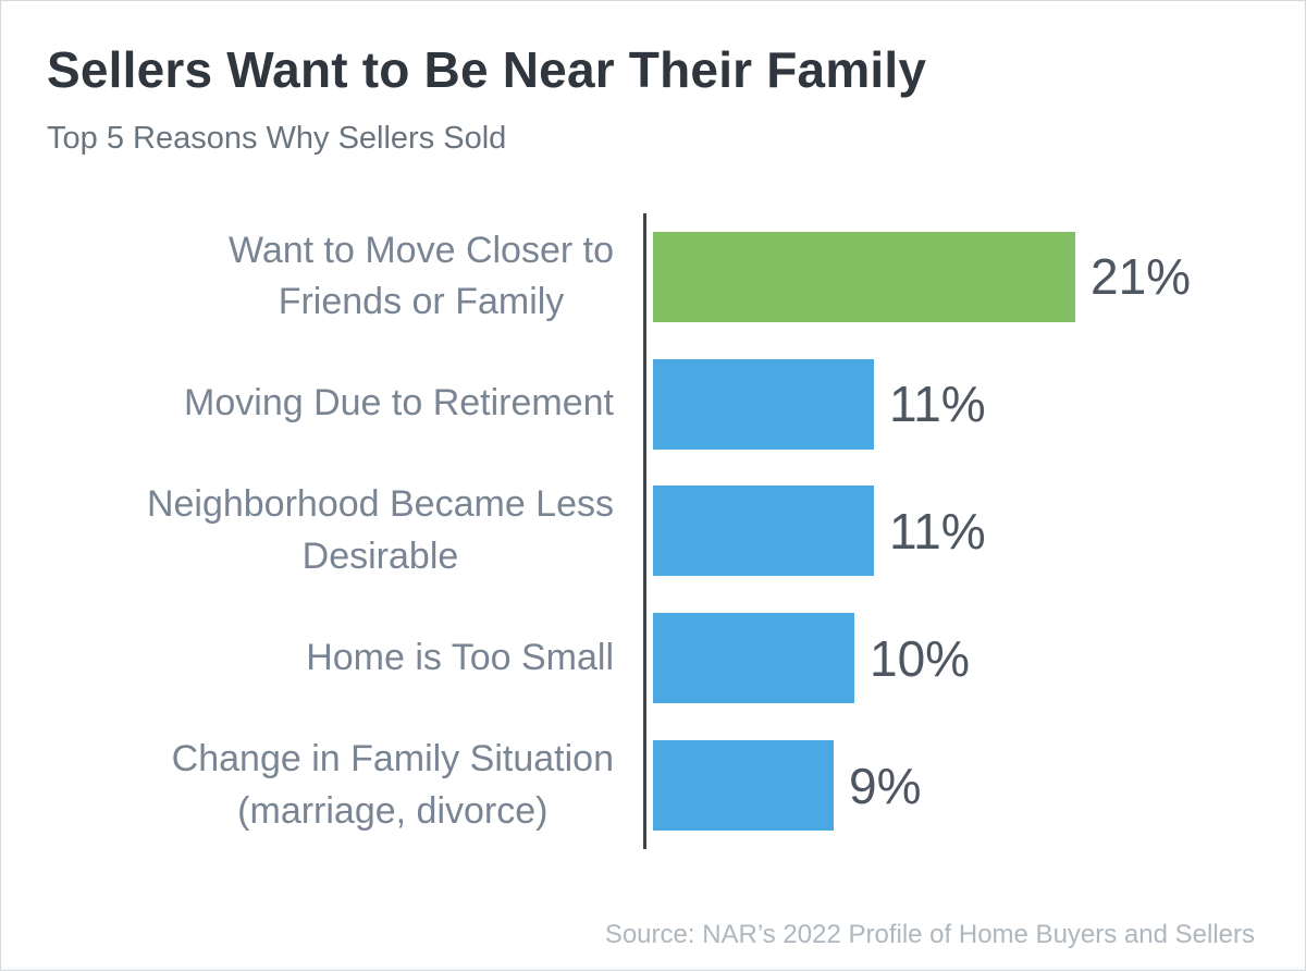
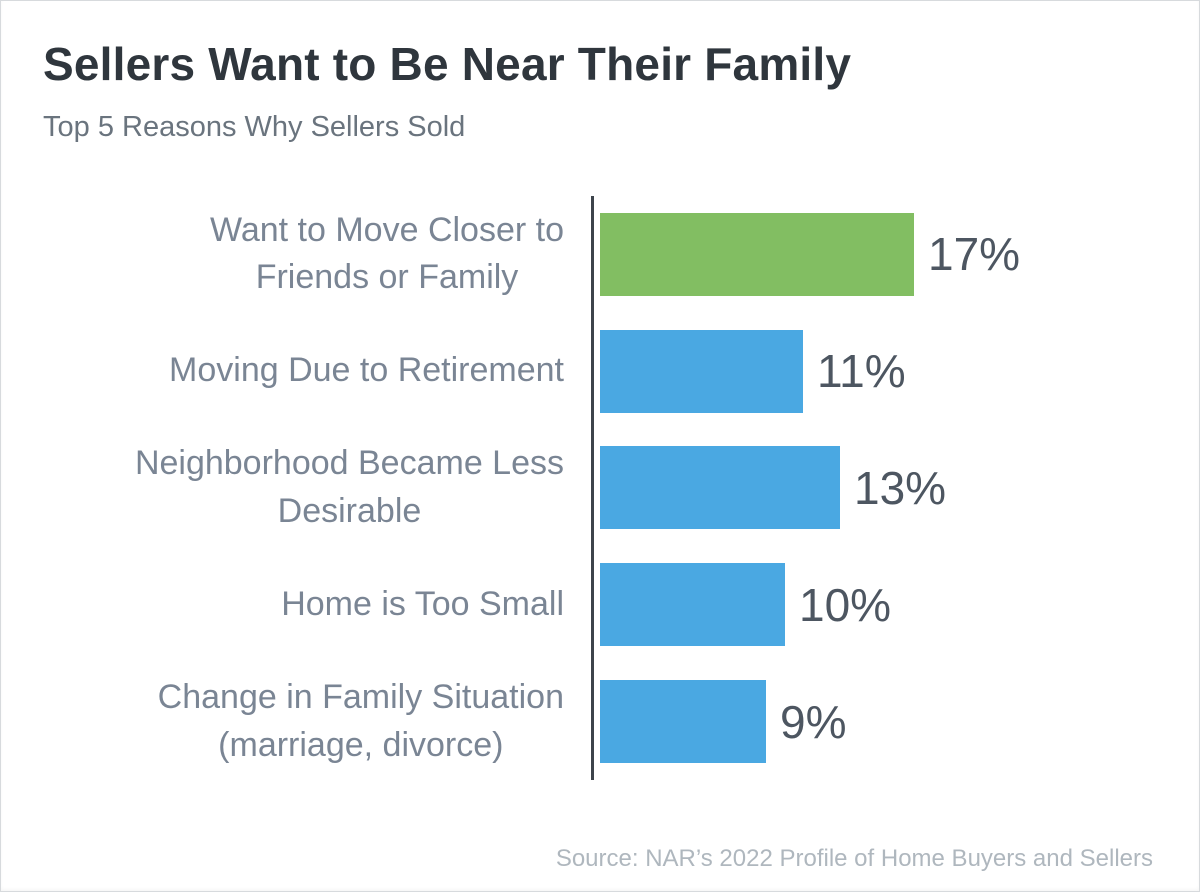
Want to Move Closer to Friends or Family: 21% -> 17%
Neighborhood Became Less Desirable: 11% -> 13%
